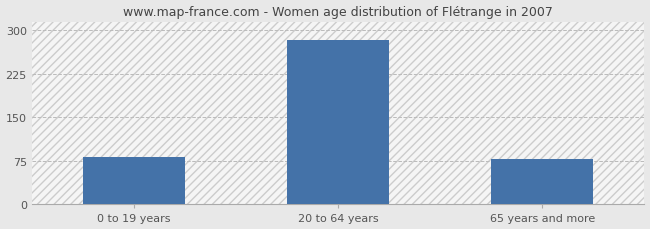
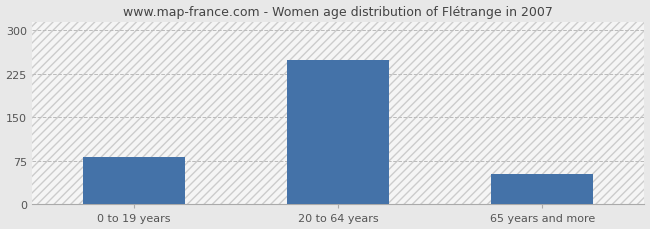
20 to 64 years: 284 -> 248
65 years and more: 78 -> 52
